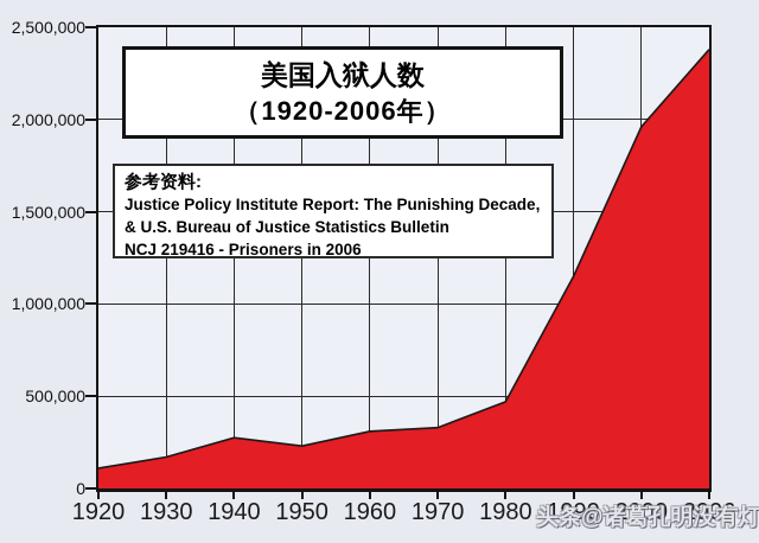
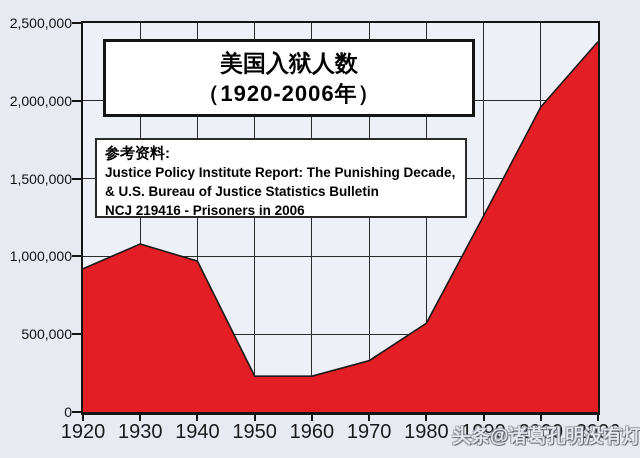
1920: 110000 -> 920000
1930: 170000 -> 1080000
1940: 280000 -> 970000
1960: 310000 -> 230000
1980: 470000 -> 570000
1990: 1150000 -> 1260000
